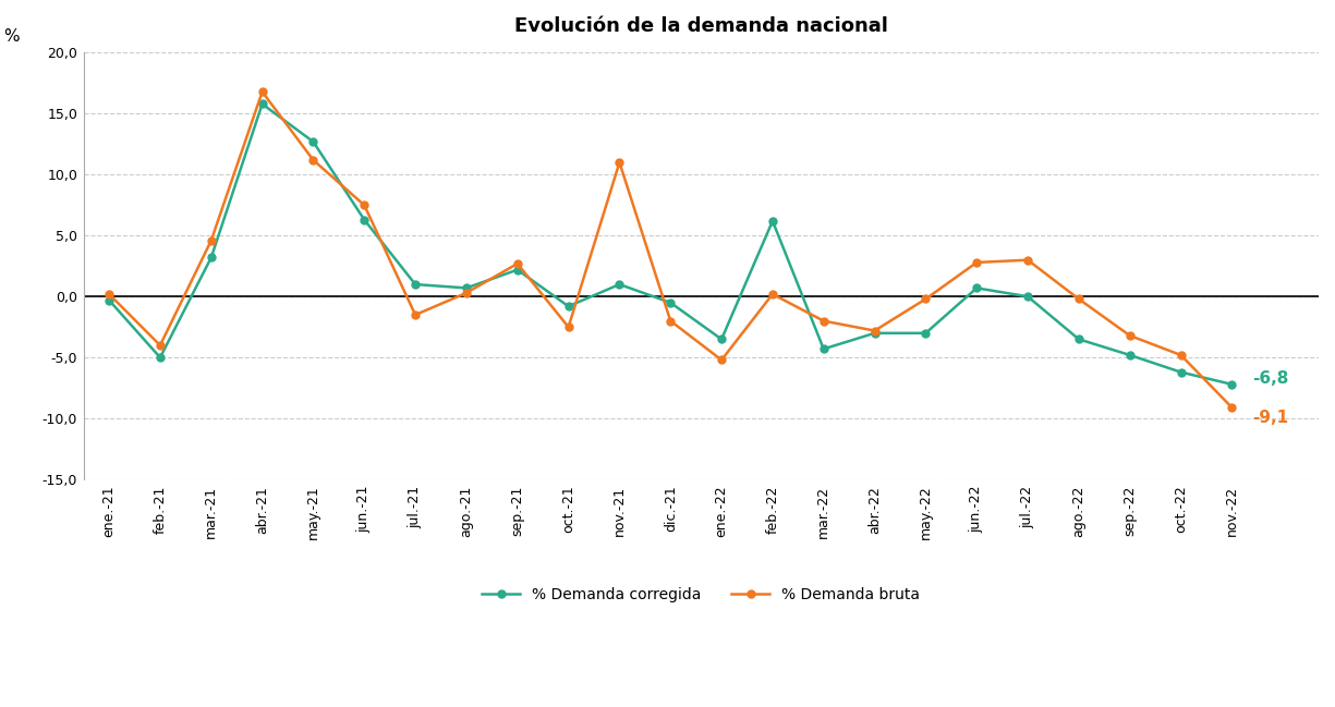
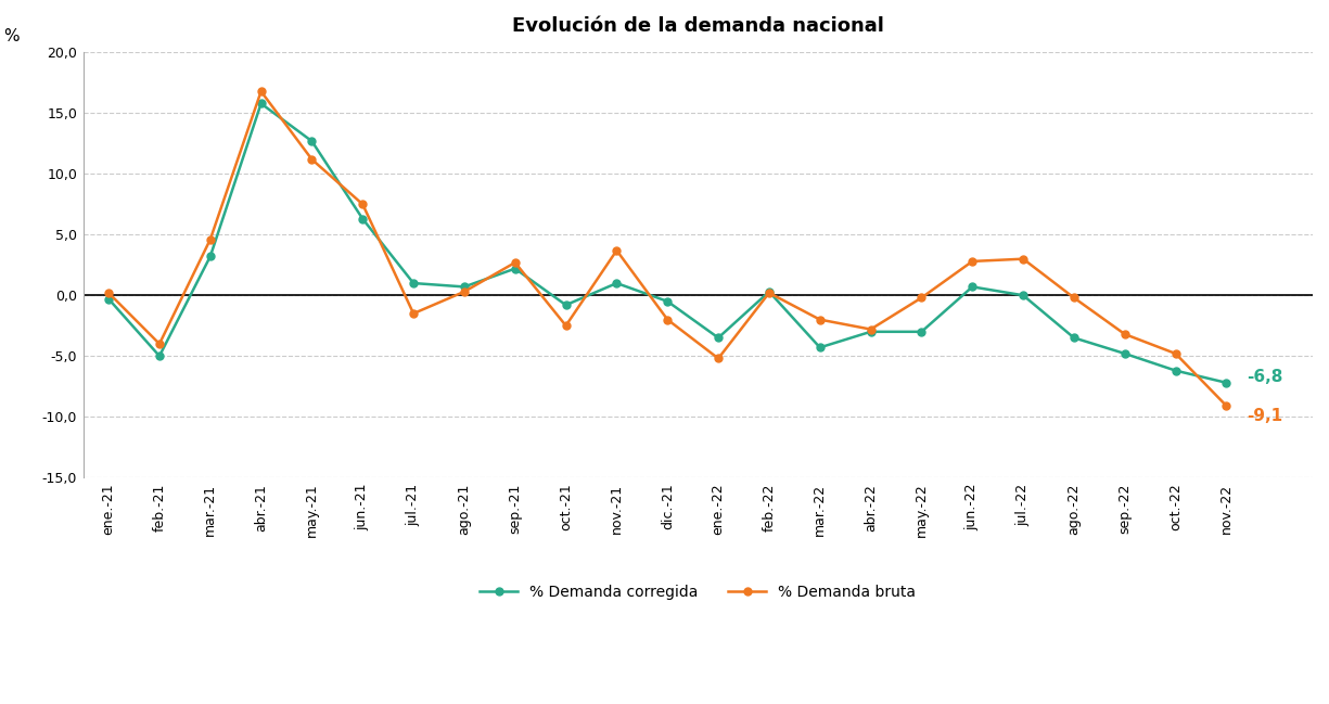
% Demanda bruta/nov.-21: 11,0 -> 3,7
% Demanda corregida/feb.-22: 6,2 -> 0,3
